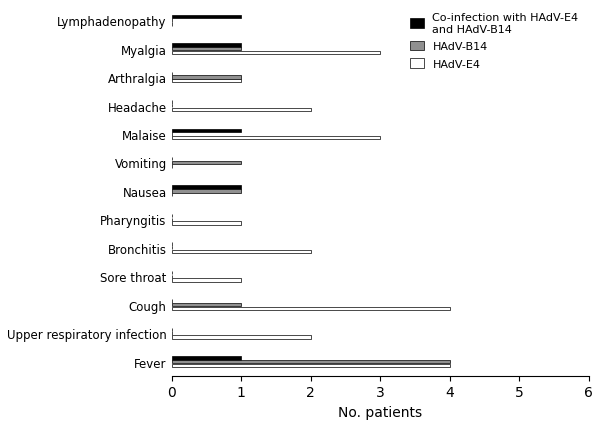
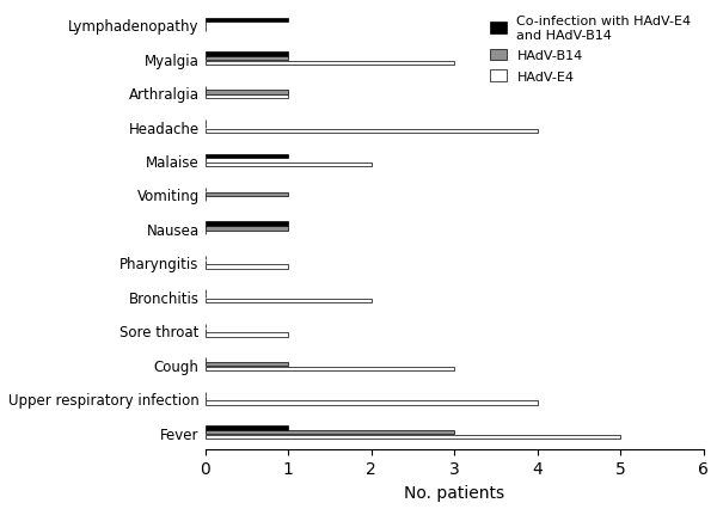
HAdV-E4/Headache: 2 -> 4
HAdV-E4/Malaise: 3 -> 2
HAdV-E4/Cough: 4 -> 3
HAdV-E4/Upper respiratory infection: 2 -> 4
HAdV-B14/Fever: 4 -> 3
HAdV-E4/Fever: 4 -> 5
